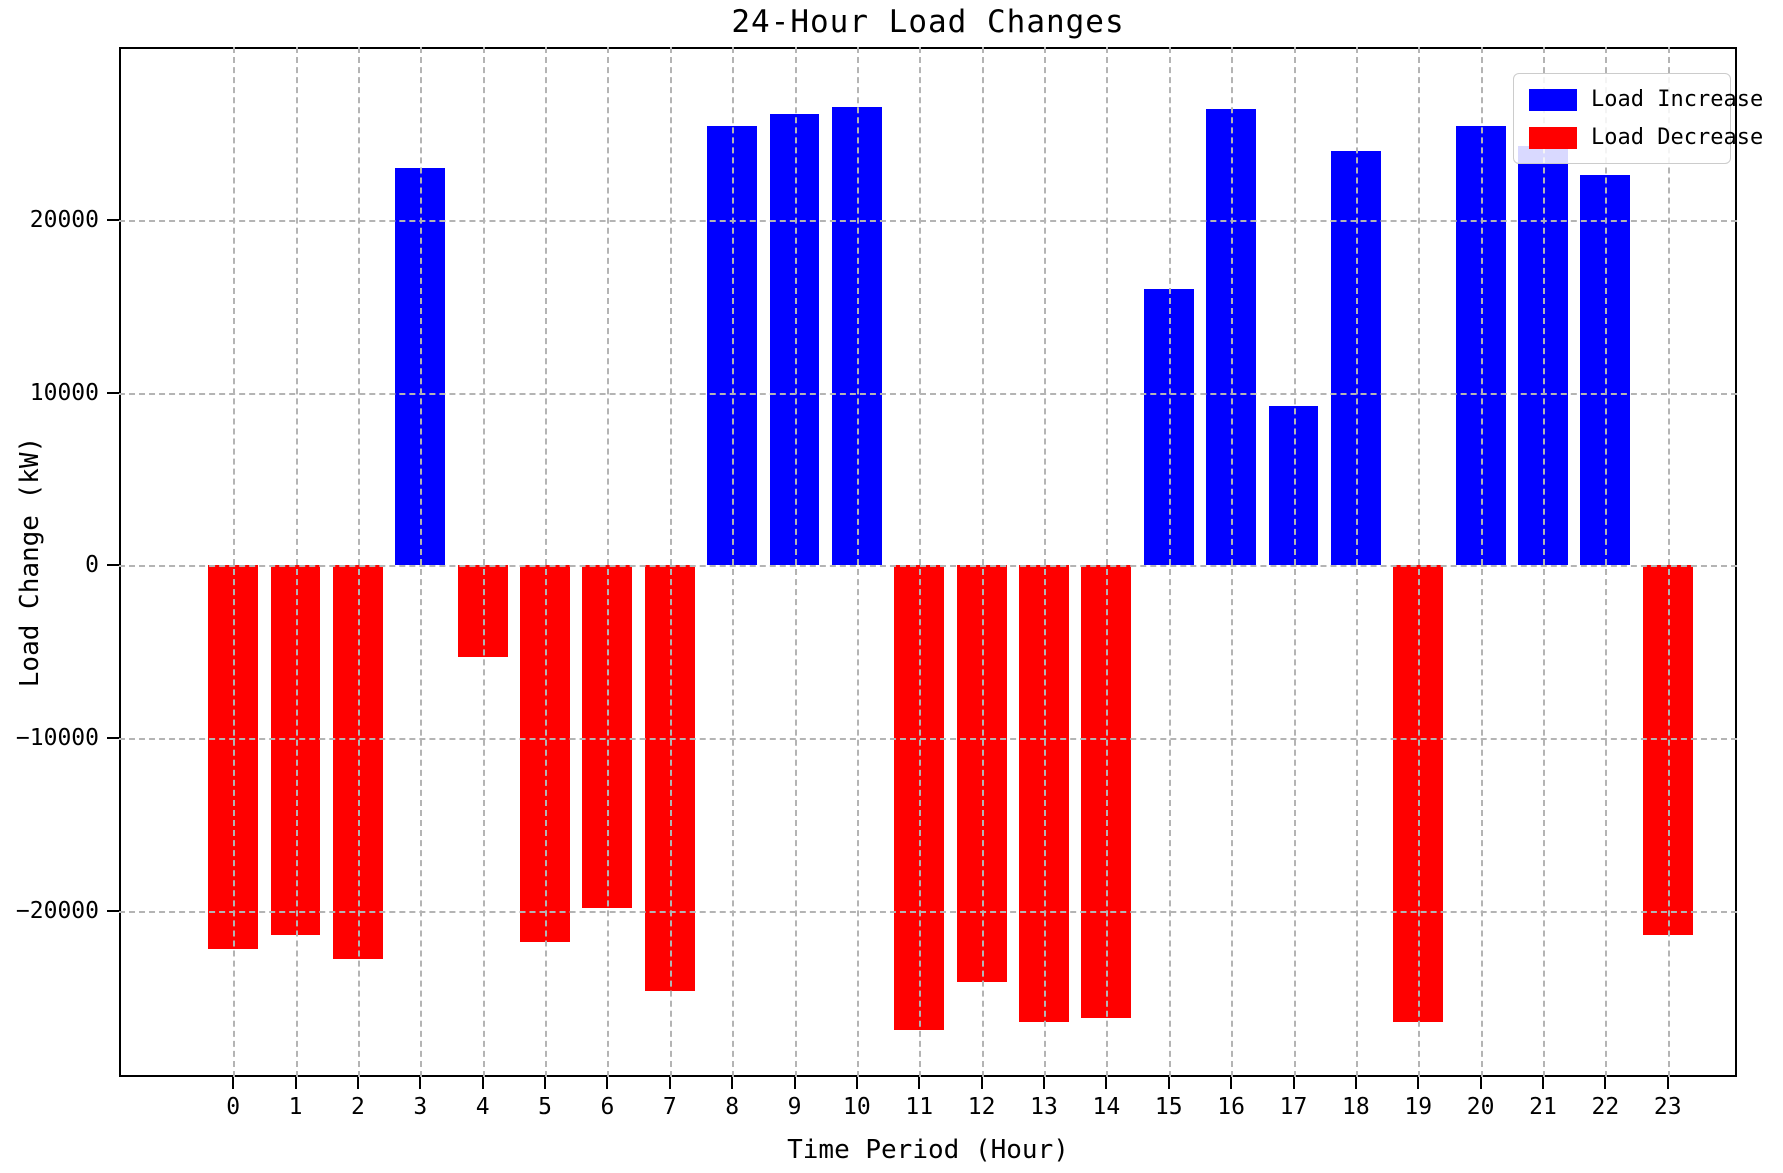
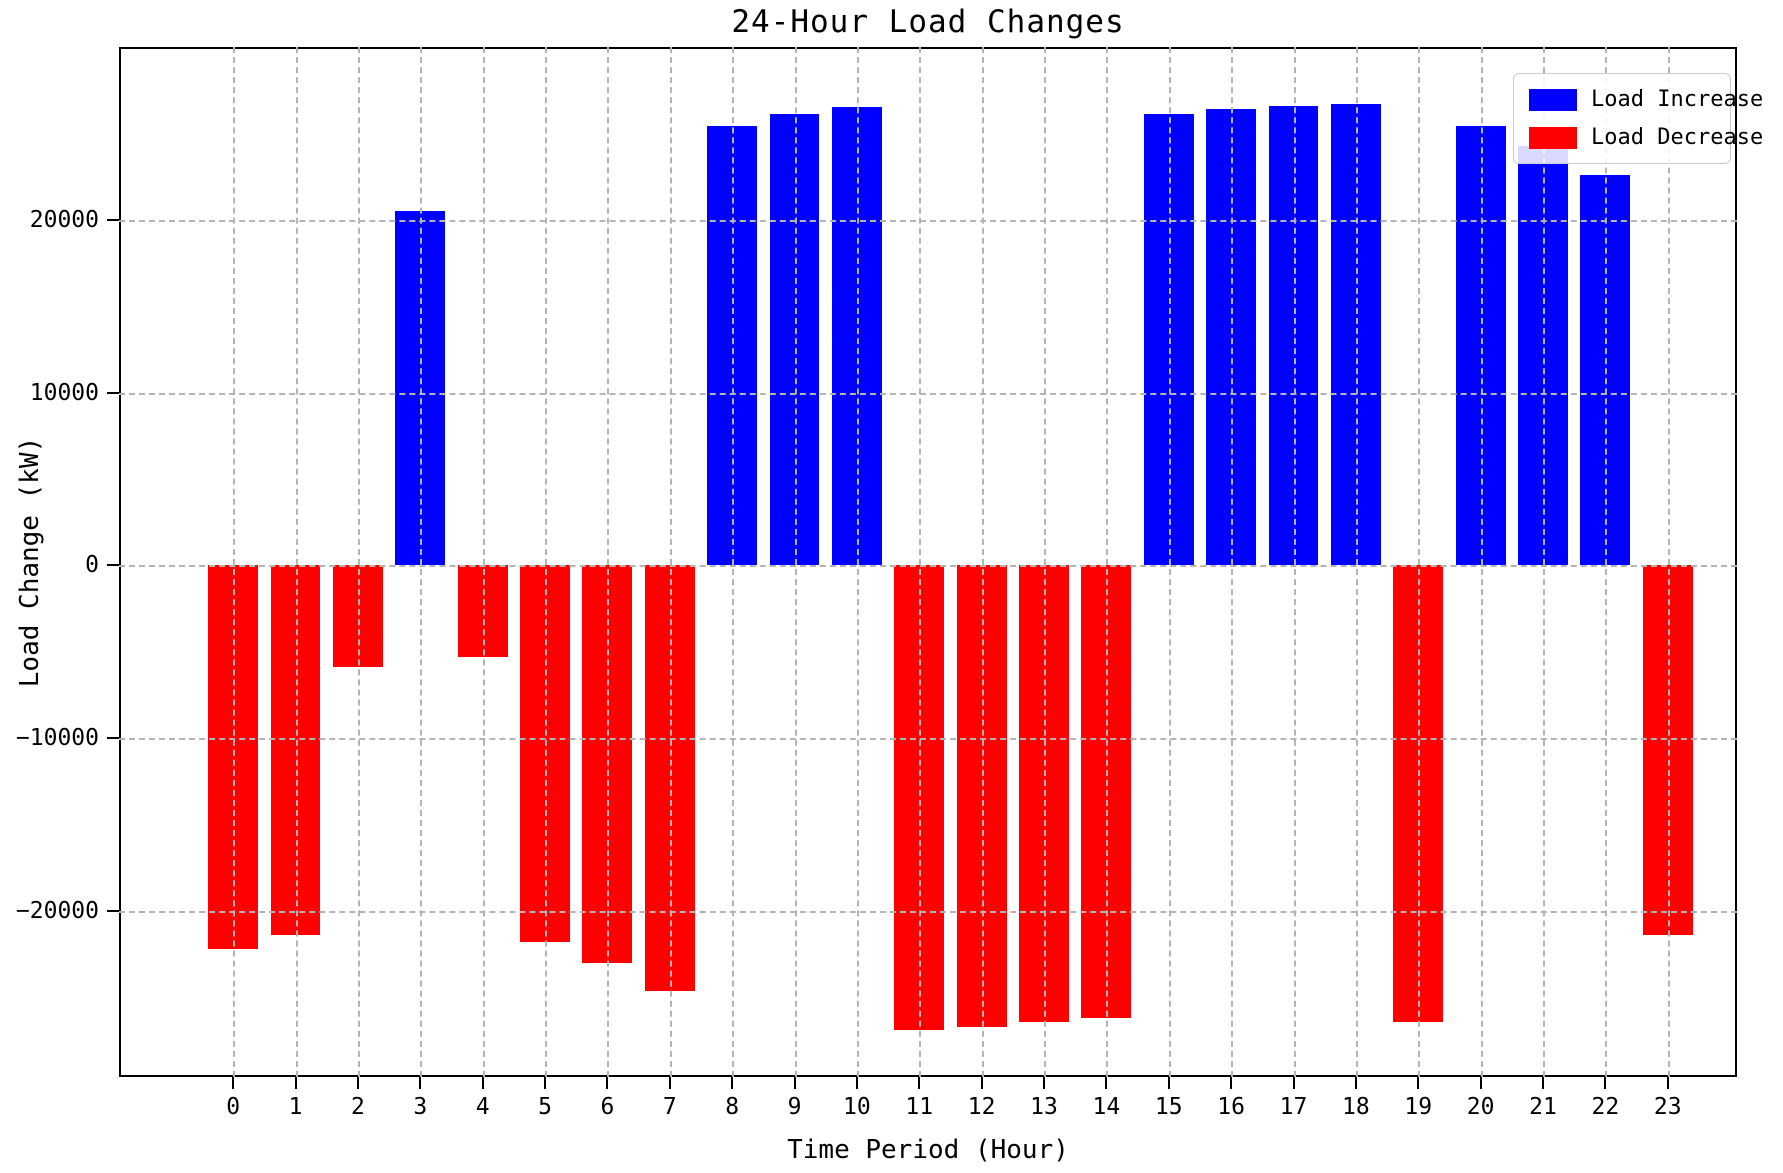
2: -22800 -> -5900
3: 23000 -> 20500
6: -19800 -> -23000
12: -24100 -> -26700
15: 16000 -> 26100
17: 9200 -> 26600
18: 24000 -> 26700
